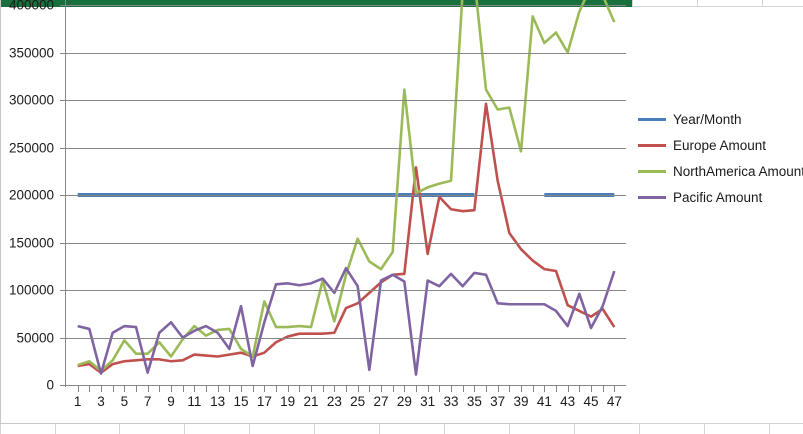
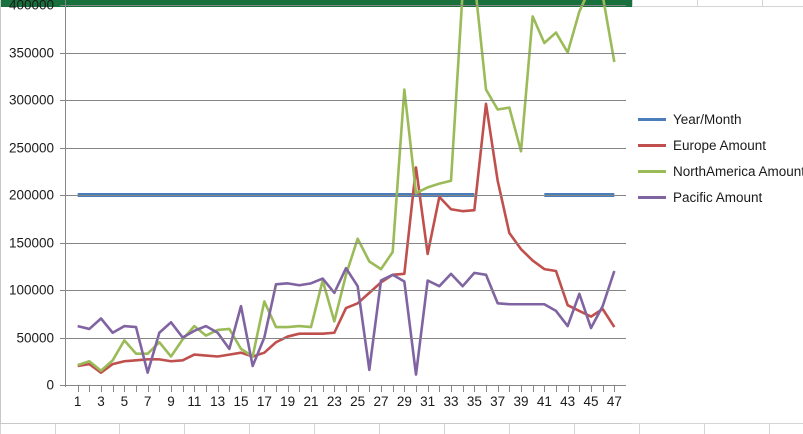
Pacific Amount/3: 10000 -> 70000
Pacific Amount/17: 70000 -> 50000
NorthAmerica Amount/47: 380000 -> 340000
